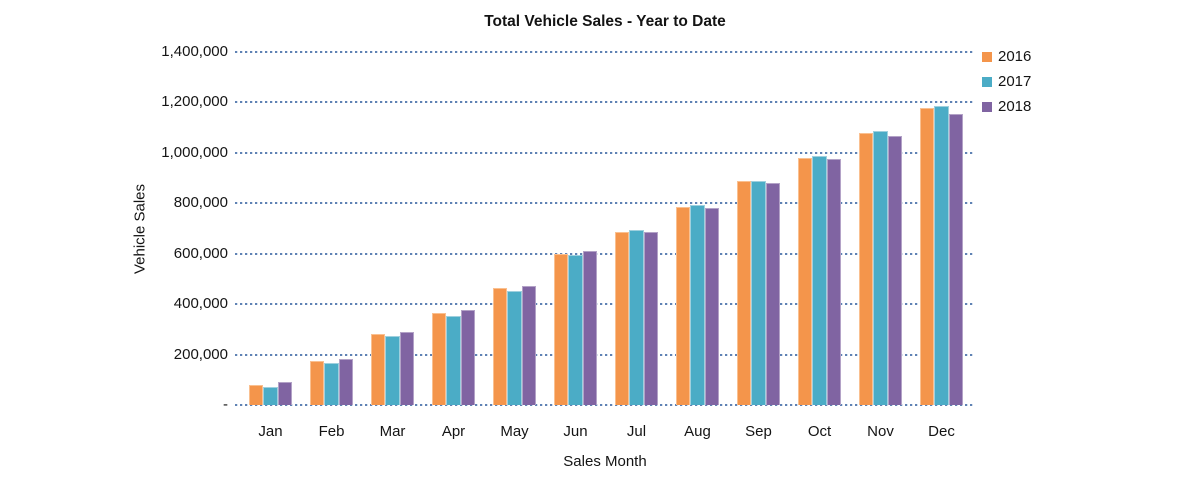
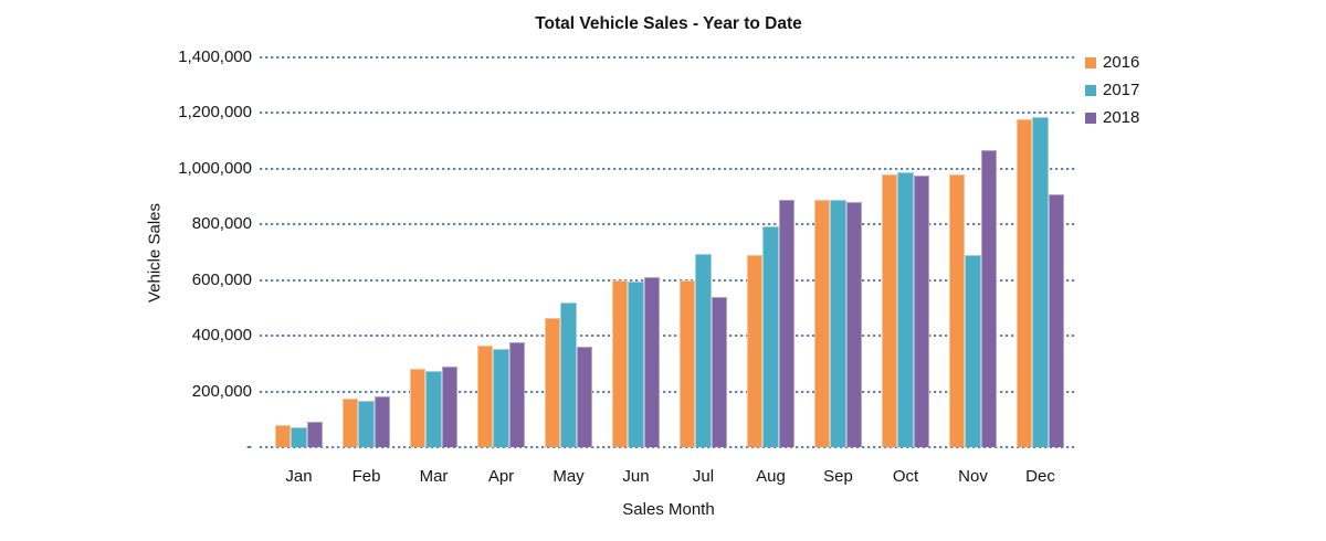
2017/May: 450000 -> 520000
2018/May: 470000 -> 360000
2016/Jul: 680000 -> 600000
2018/Jul: 690000 -> 540000
2016/Aug: 780000 -> 690000
2018/Aug: 780000 -> 890000
2016/Nov: 1080000 -> 980000
2017/Nov: 1090000 -> 690000
2018/Dec: 1150000 -> 910000
